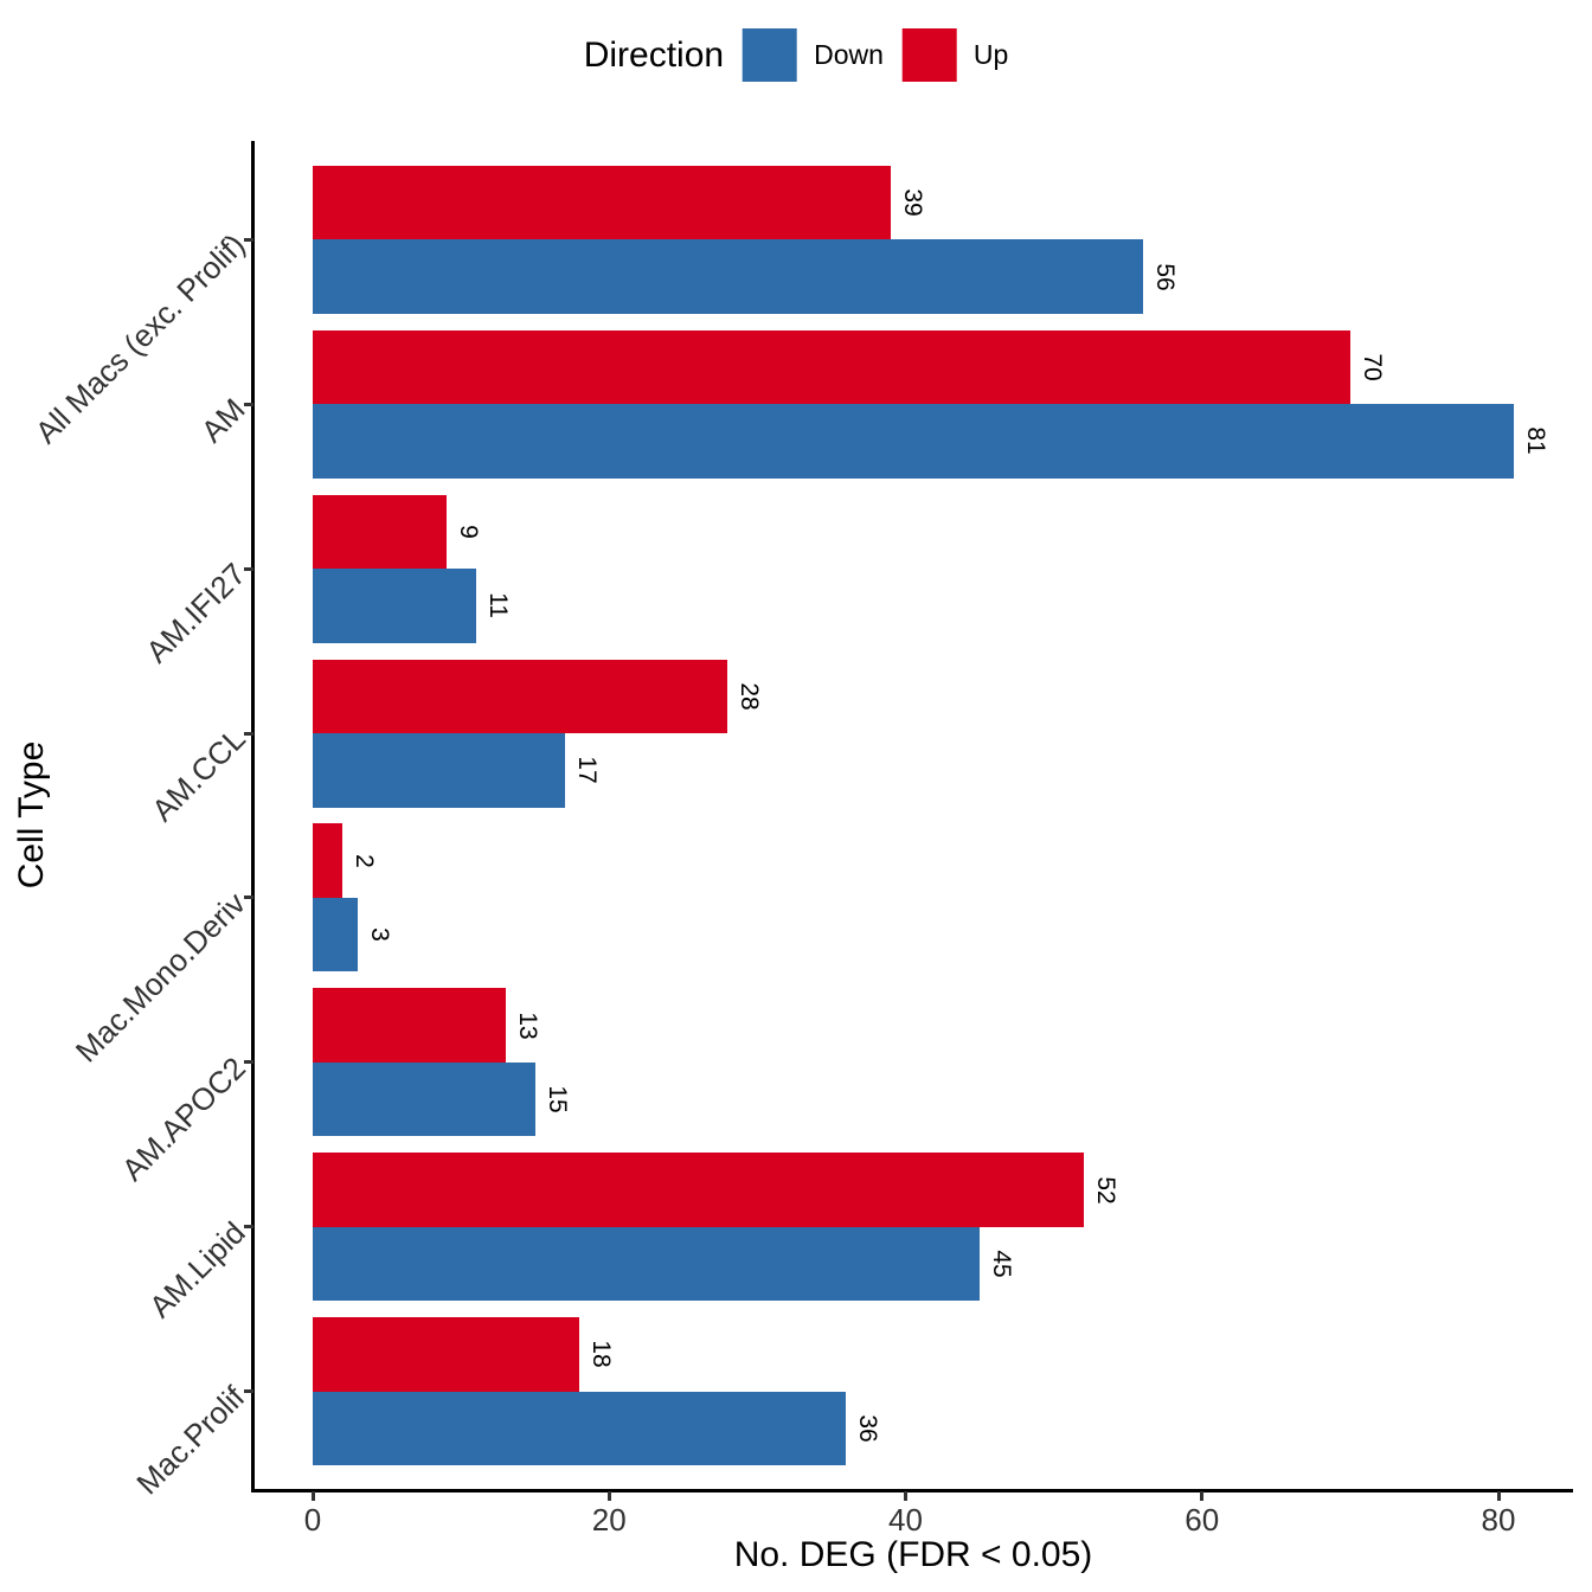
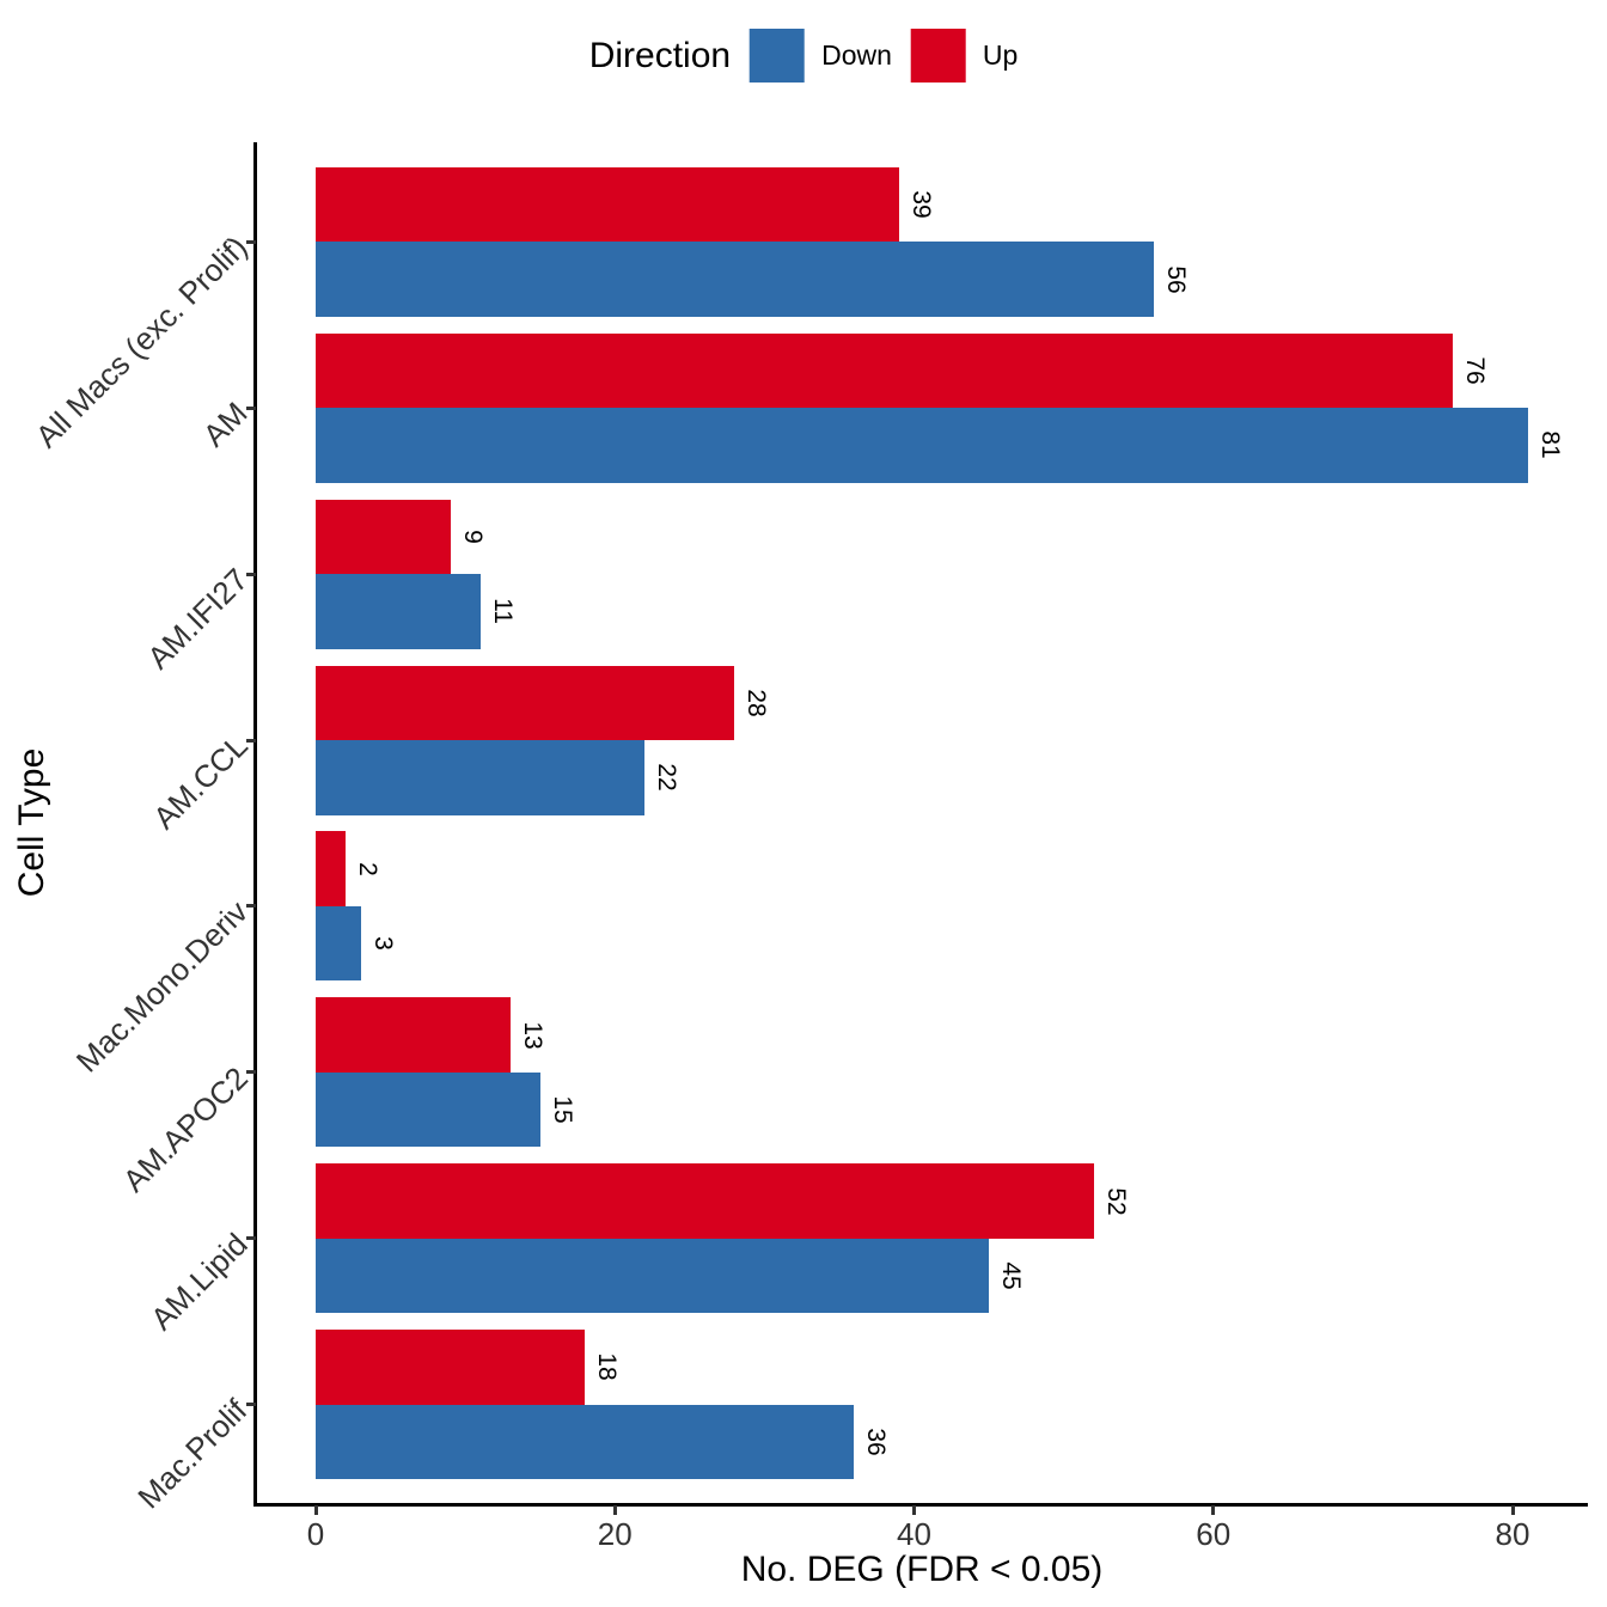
Up/AM: 70 -> 76
Down/AM.CCL: 17 -> 22
